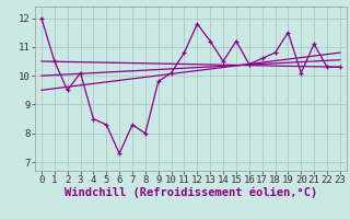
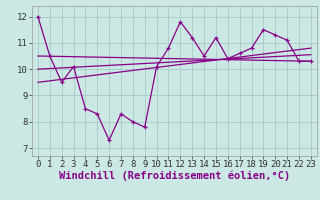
9: 9.8 -> 7.8
20: 10.1 -> 11.3
